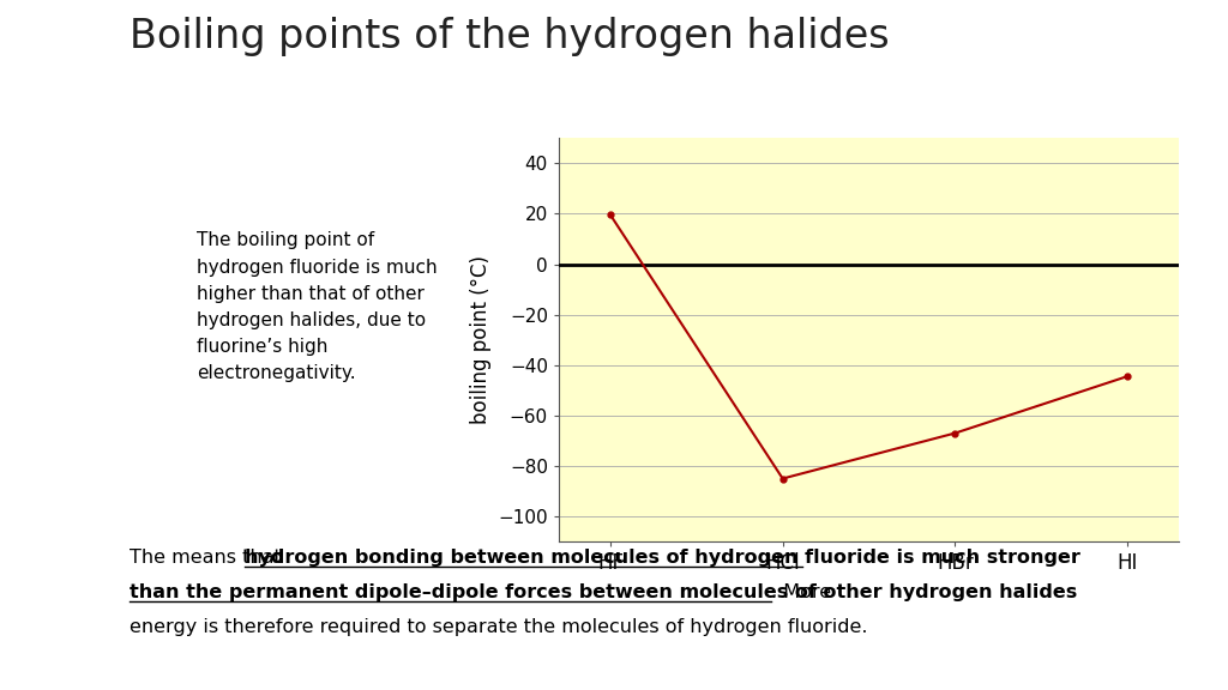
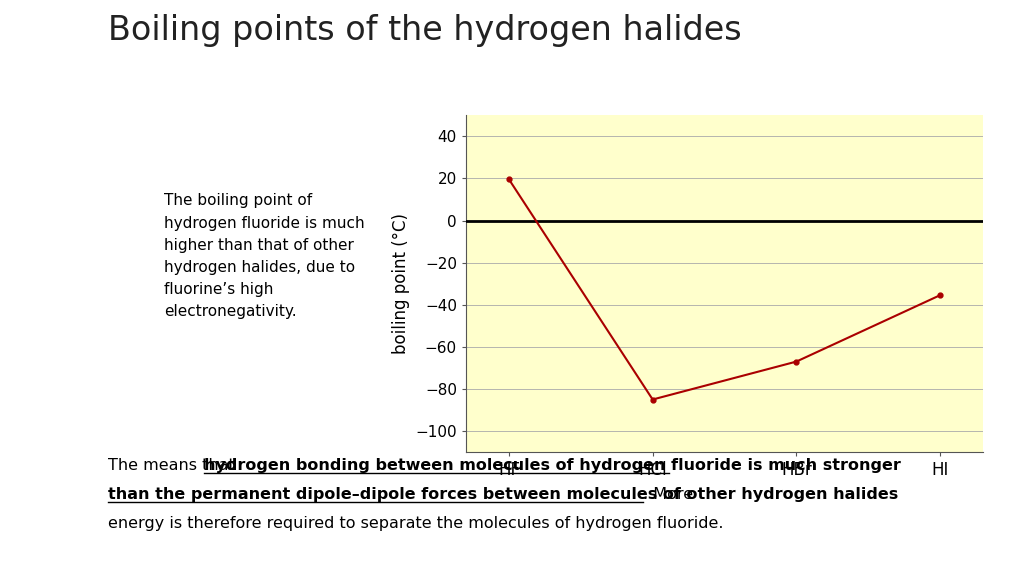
HI: -44.5 -> -35.5
